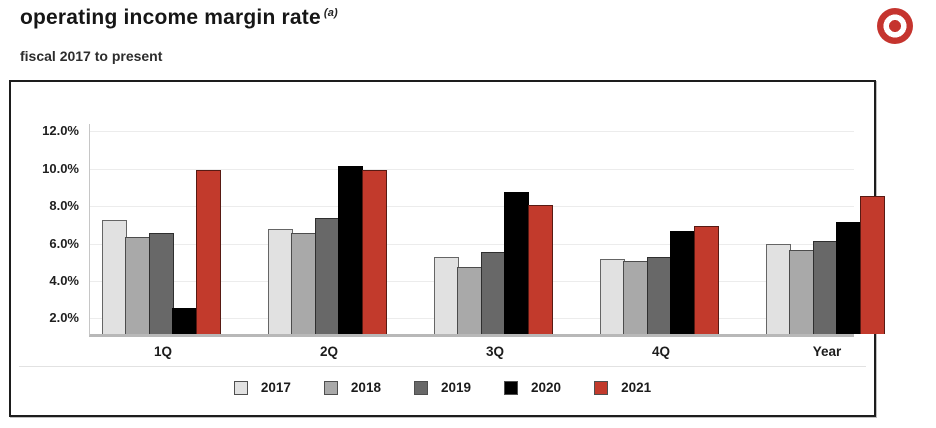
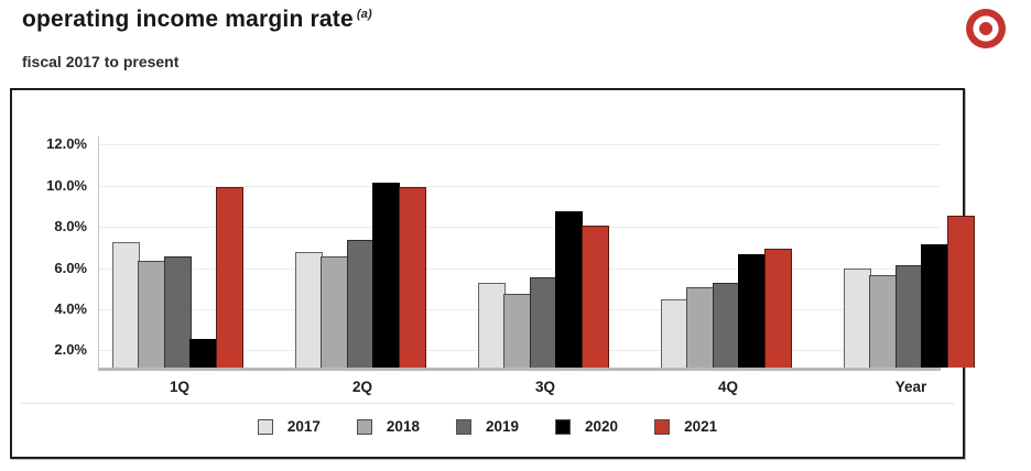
2017/4Q: 5.0% -> 4.3%
